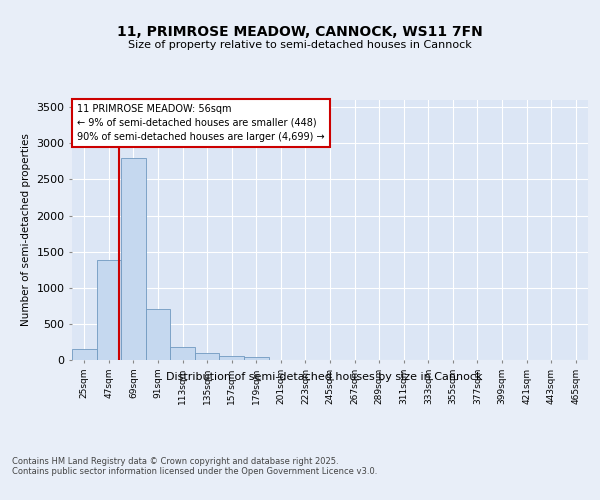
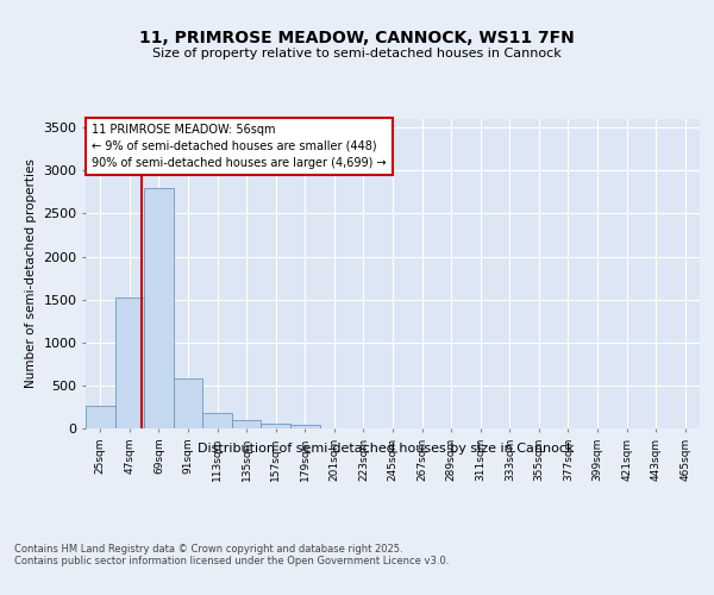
25sqm: 150 -> 260
47sqm: 1380 -> 1520
91sqm: 700 -> 580
